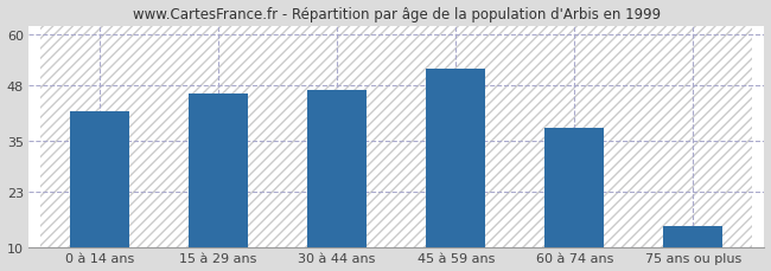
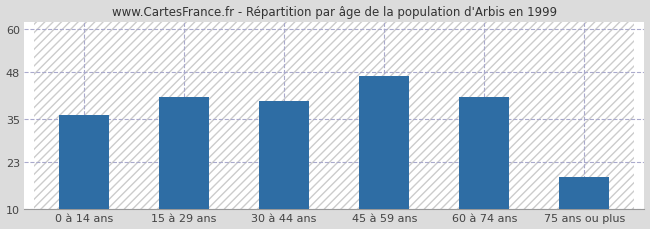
0 à 14 ans: 42 -> 36
15 à 29 ans: 46 -> 41
30 à 44 ans: 47 -> 40
45 à 59 ans: 52 -> 47
60 à 74 ans: 38 -> 41
75 ans ou plus: 15 -> 19
